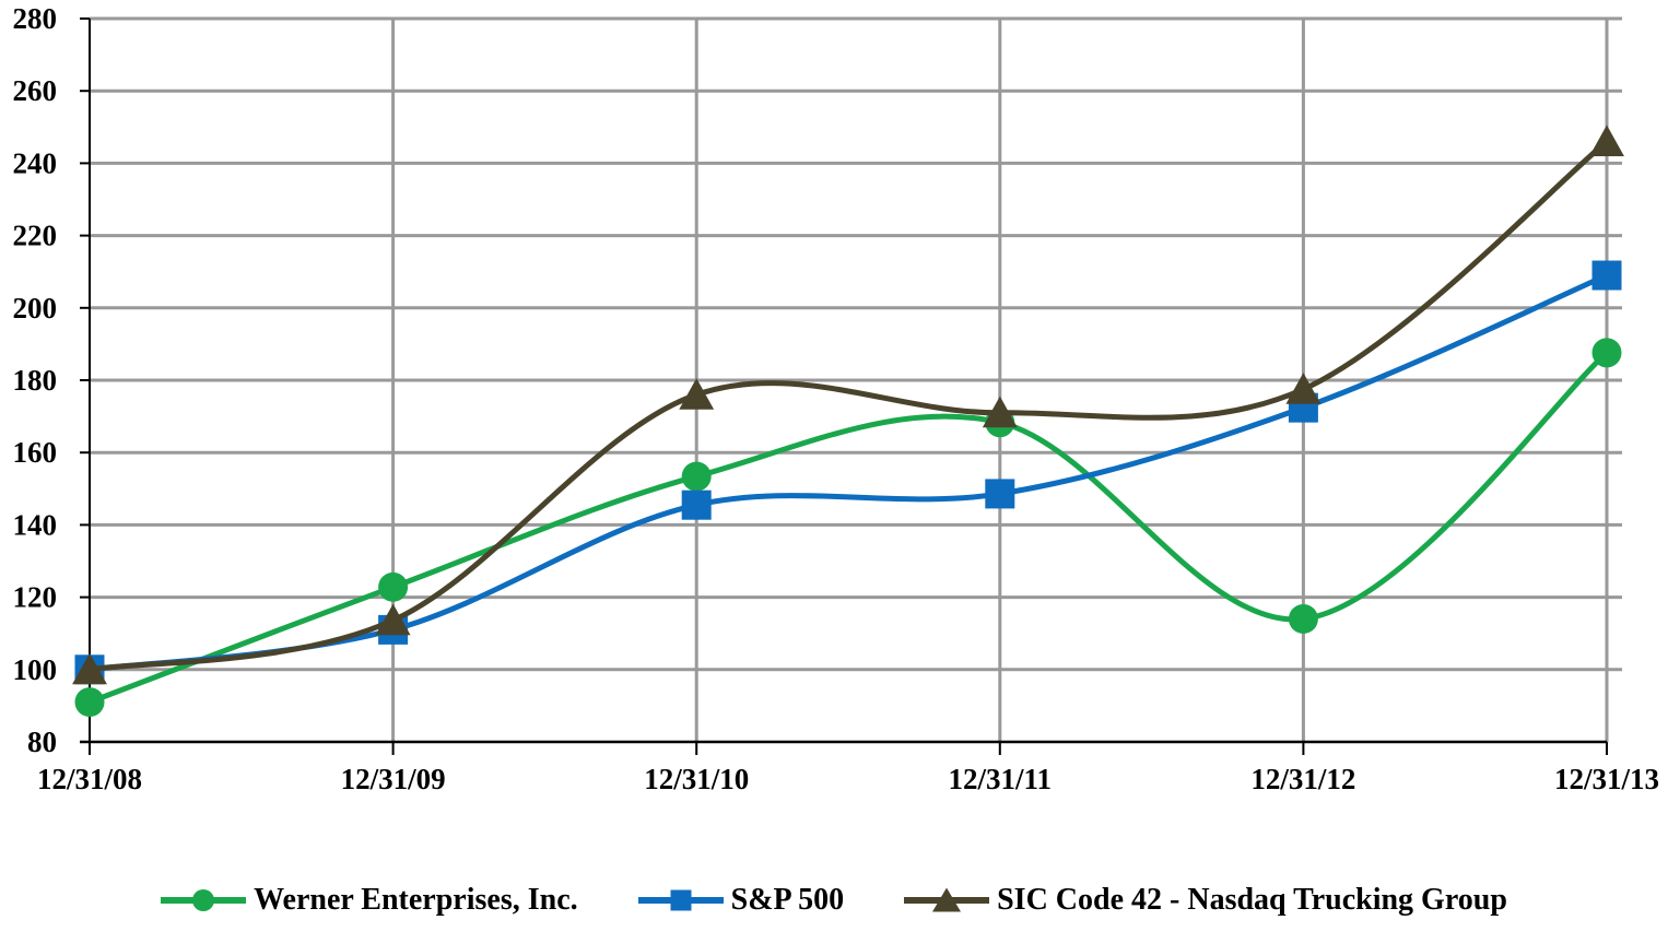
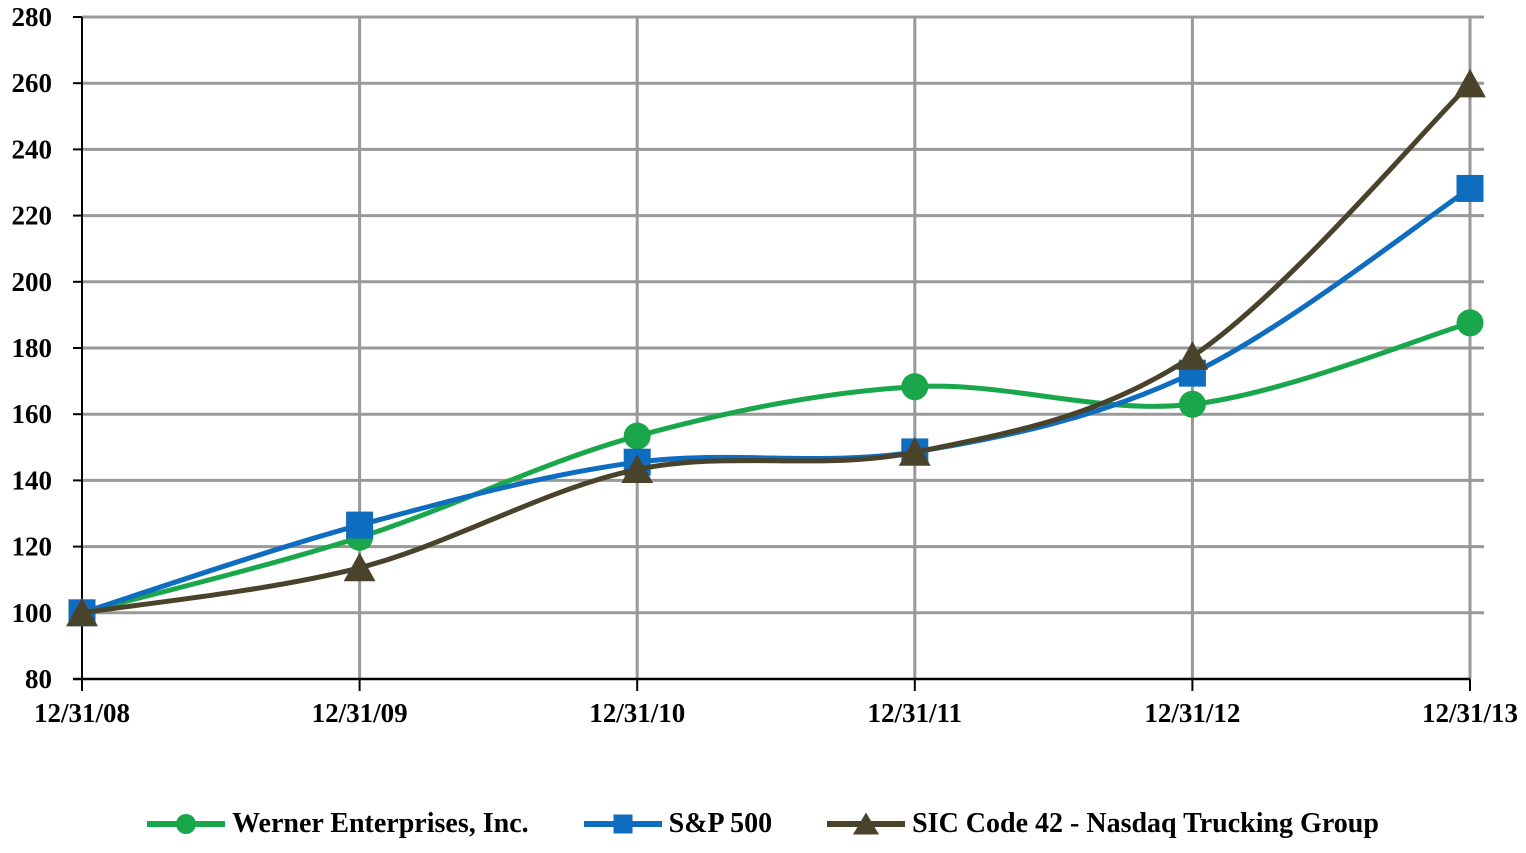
Werner Enterprises, Inc./12/31/08: 91 -> 100
S&P 500/12/31/09: 111 -> 126
SIC Code 42 - Nasdaq Trucking Group/12/31/10: 176 -> 143
SIC Code 42 - Nasdaq Trucking Group/12/31/11: 171 -> 148
Werner Enterprises, Inc./12/31/12: 114 -> 163
S&P 500/12/31/13: 209 -> 228
SIC Code 42 - Nasdaq Trucking Group/12/31/13: 246 -> 260
